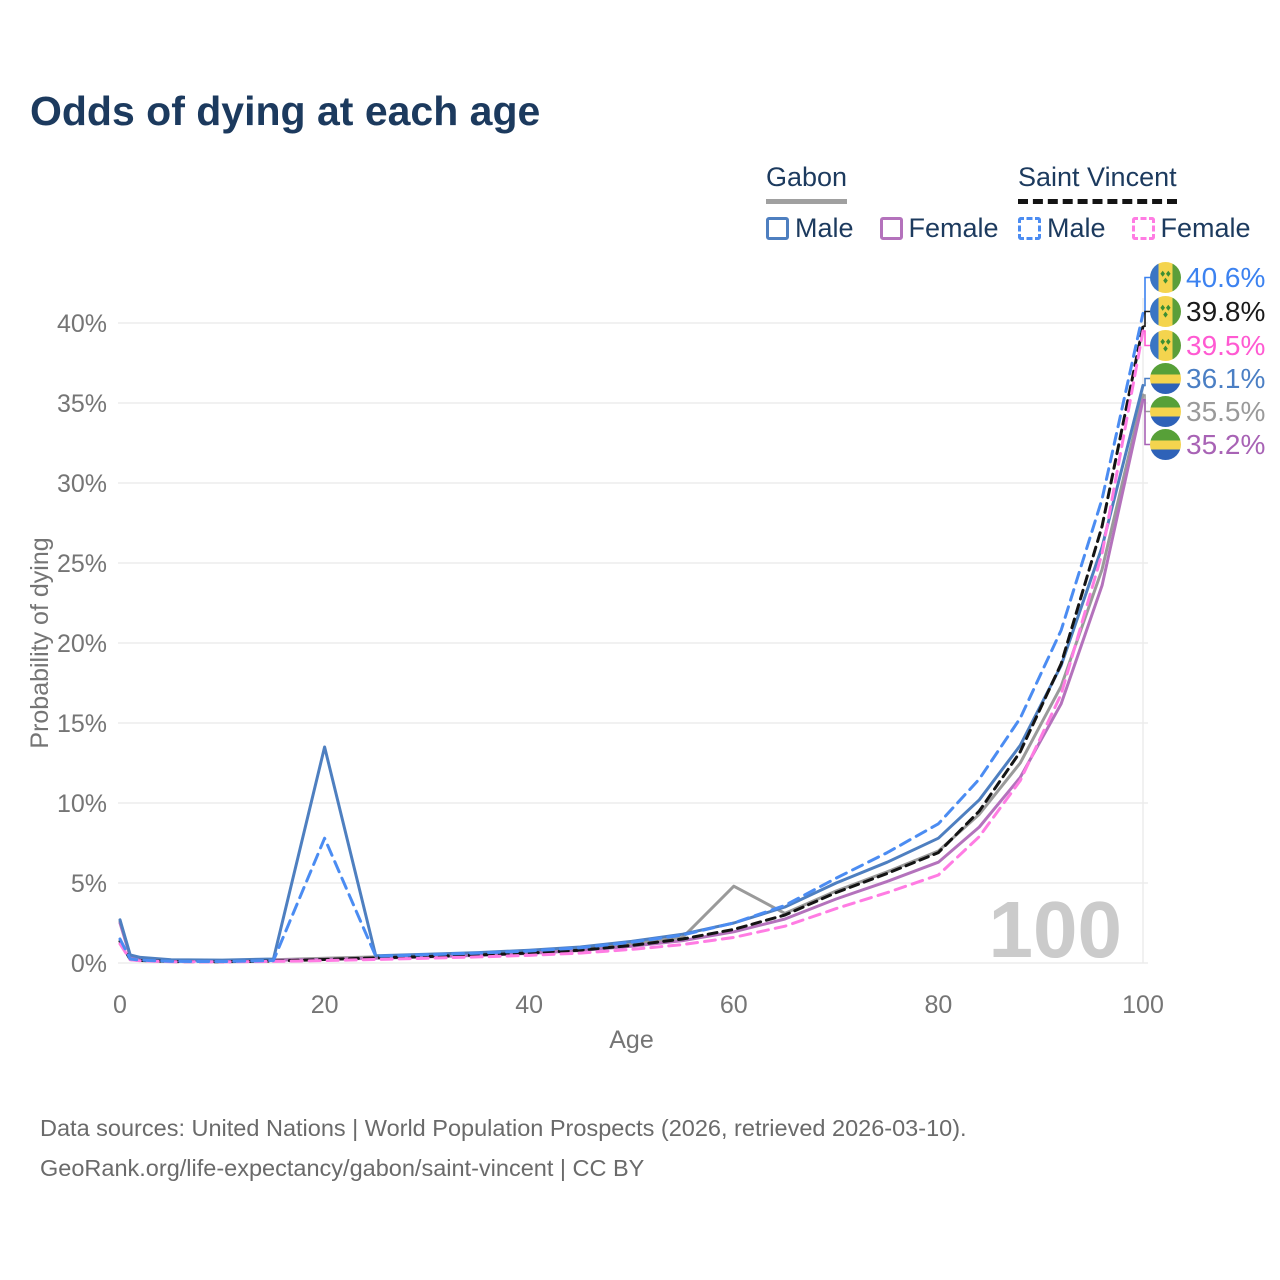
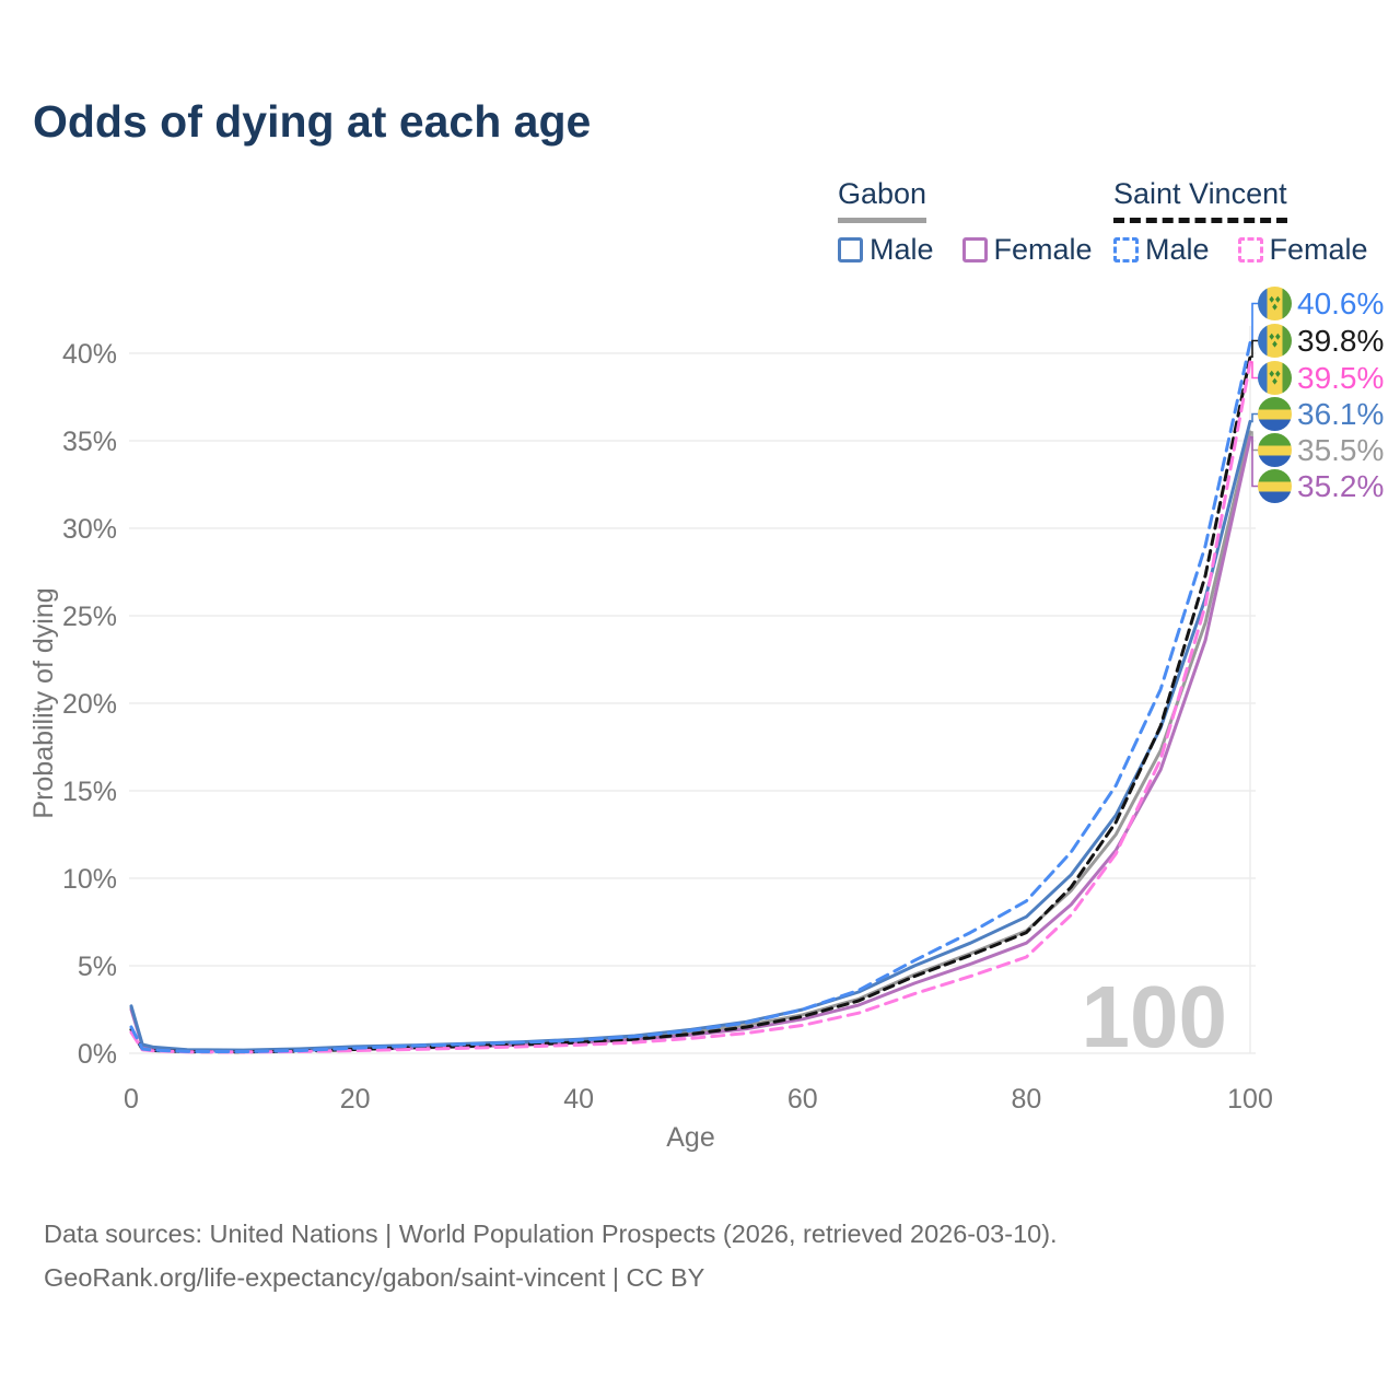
Gabon Male/20: 13.5% -> 0.4%
Saint Vincent Male/20: 7.8% -> 0.3%
Gabon/60: 4.8% -> 2.2%
